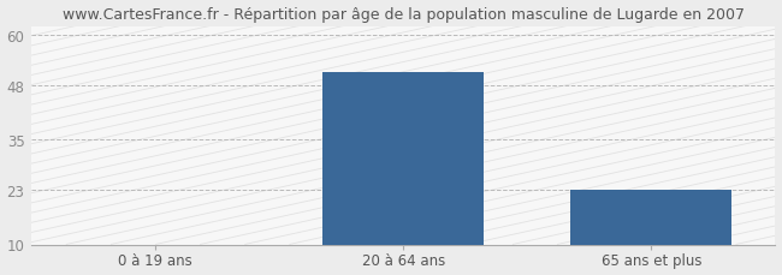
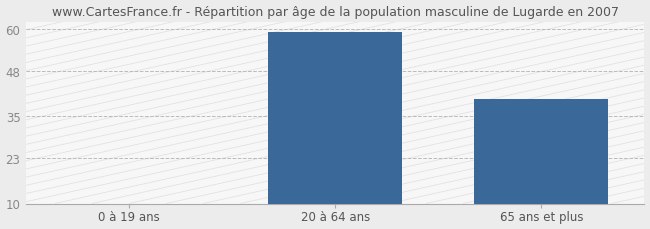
20 à 64 ans: 51 -> 59
65 ans et plus: 23 -> 40
